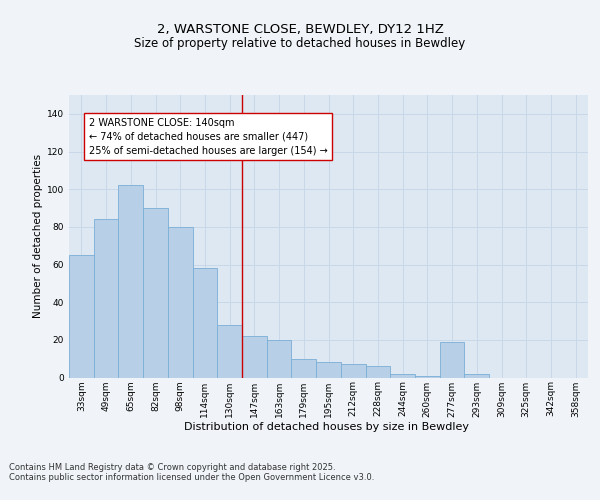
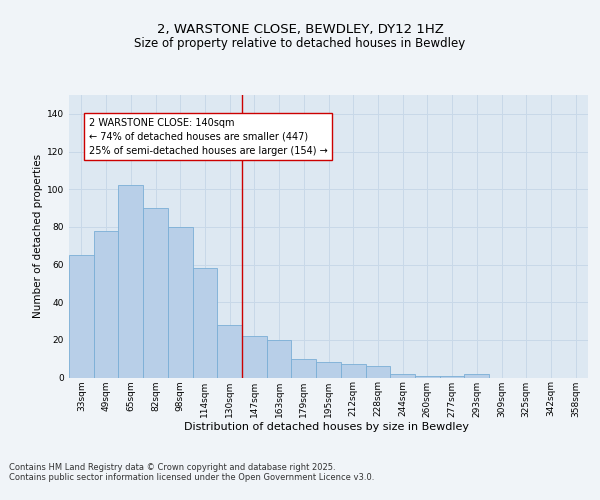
49sqm: 84 -> 78
277sqm: 19 -> 1
